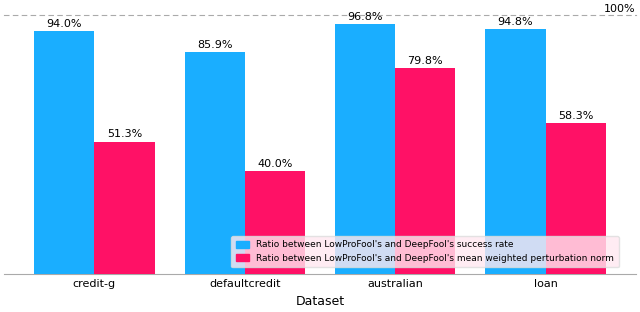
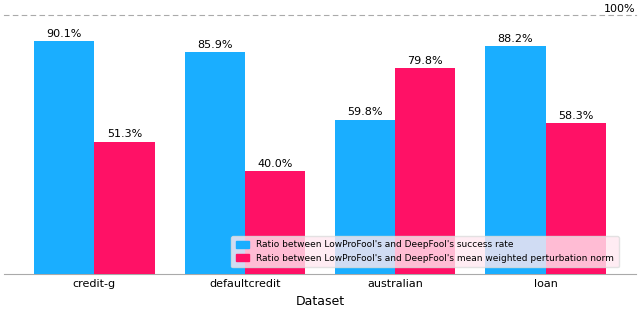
Ratio between LowProFool's and DeepFool's success rate/credit-g: 94.0% -> 90.1%
Ratio between LowProFool's and DeepFool's success rate/australian: 96.8% -> 59.8%
Ratio between LowProFool's and DeepFool's success rate/loan: 94.8% -> 88.2%
